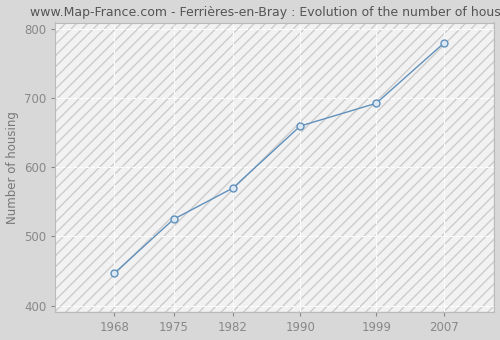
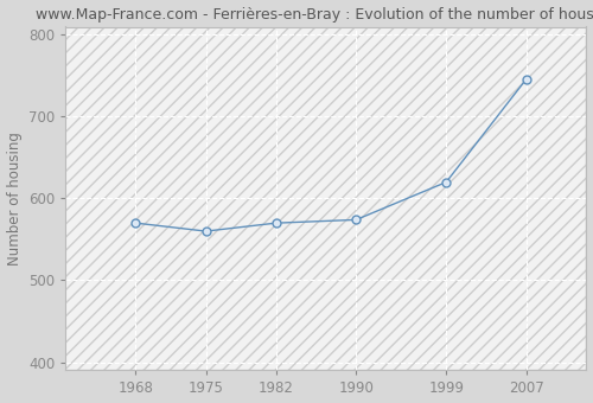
1968: 447 -> 570
1975: 525 -> 560
1990: 660 -> 574
1999: 693 -> 620
2007: 780 -> 746
